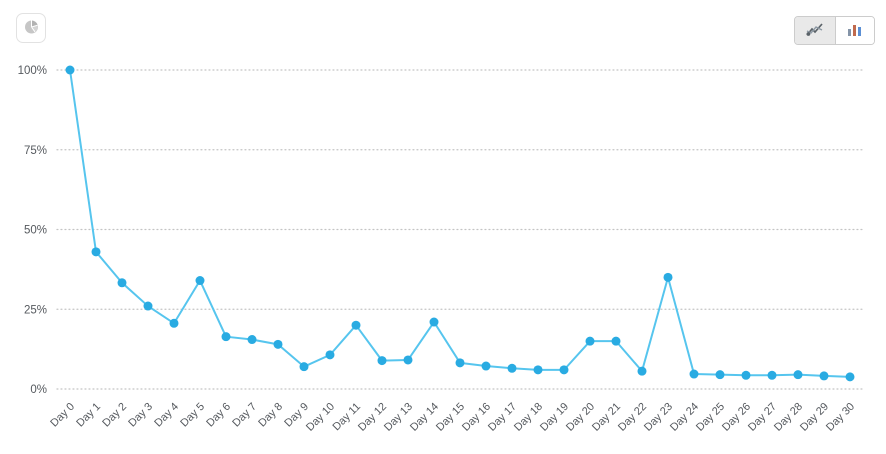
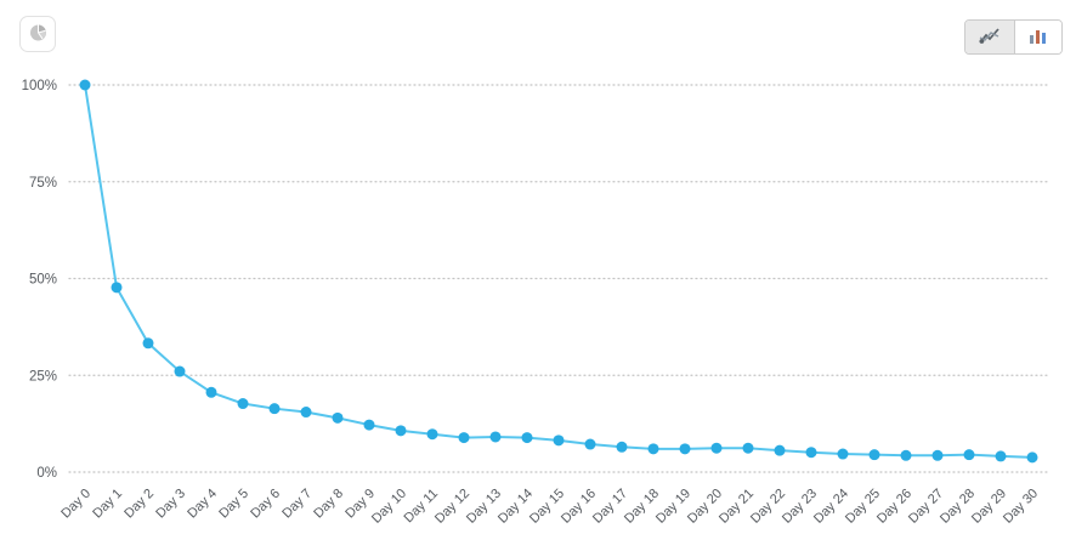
Day 1: 43% -> 48%
Day 5: 34% -> 18%
Day 9: 7% -> 12%
Day 11: 20% -> 10%
Day 14: 21% -> 9%
Day 20: 15% -> 6%
Day 21: 15% -> 6%
Day 23: 35% -> 5%
